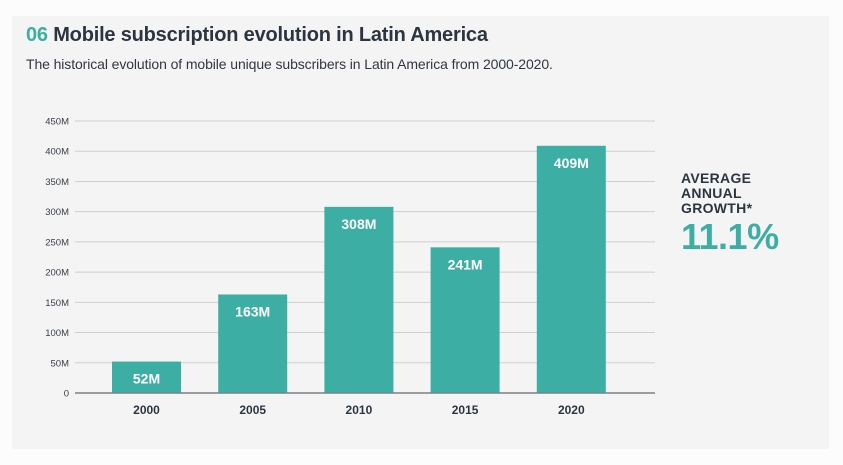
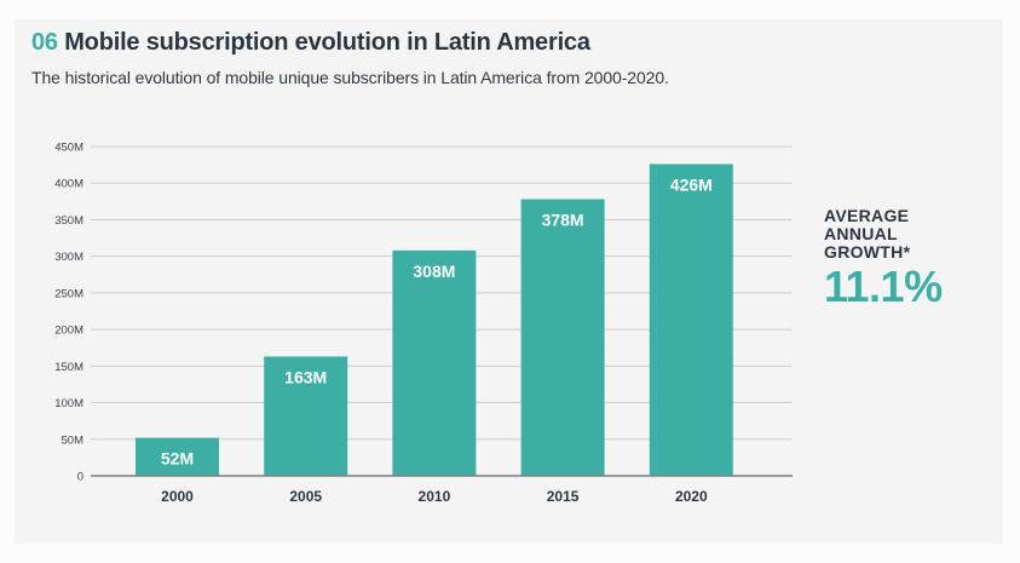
2015: 241M -> 378M
2020: 409M -> 426M
